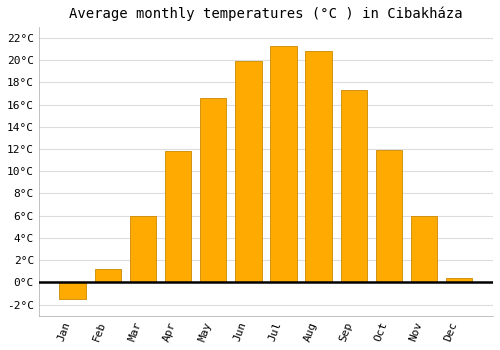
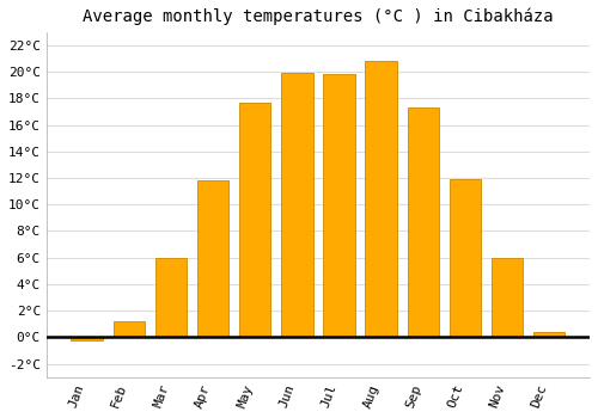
Jan: -1.5°C -> -0.2°C
May: 16.6°C -> 17.7°C
Jul: 21.3°C -> 19.8°C
